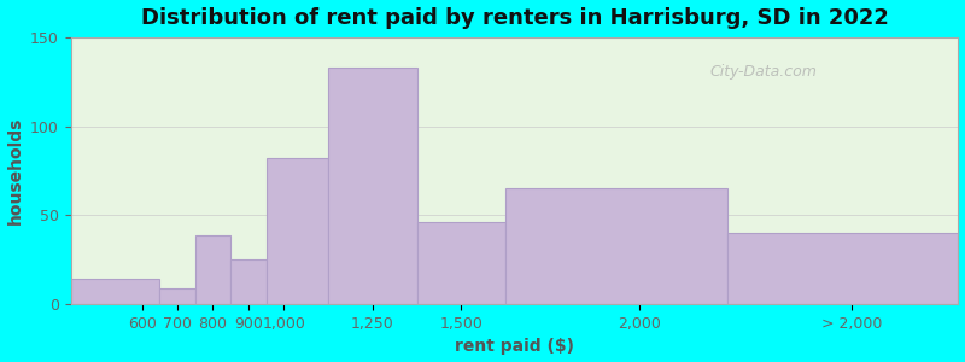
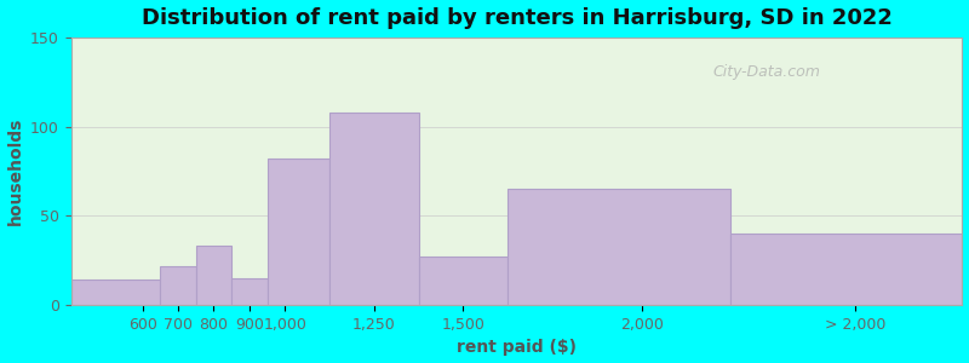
700: 9 -> 22
800: 39 -> 33
900: 25 -> 15
1,250: 133 -> 108
1,500: 46 -> 27
